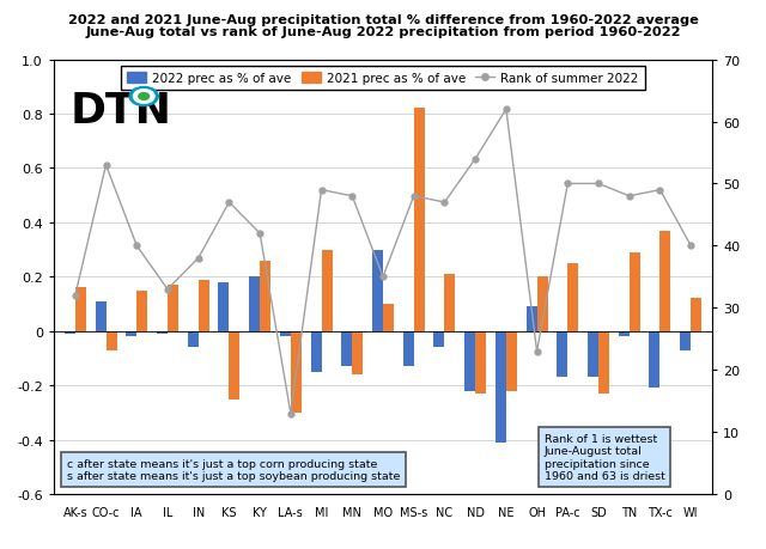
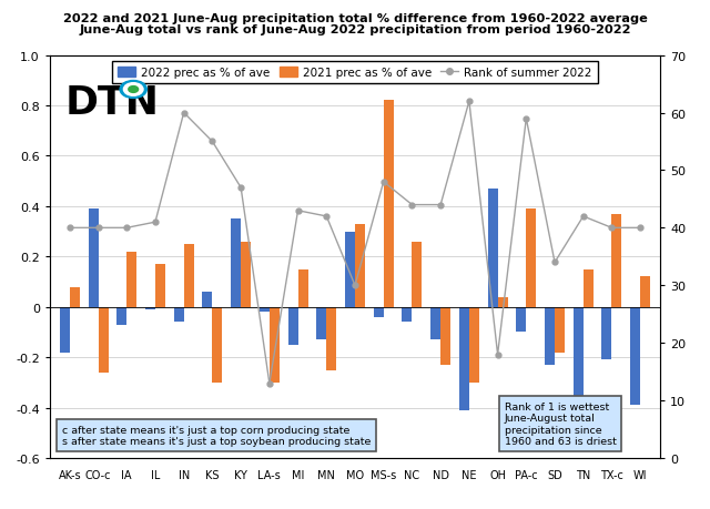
2022 prec as % of ave/AK-s: -0.01 -> -0.18
Rank of summer 2022/AK-s: 32 -> 40
2021 prec as % of ave/AK-s: 0.16 -> 0.08
2022 prec as % of ave/CO-c: 0.11 -> 0.39
Rank of summer 2022/CO-c: 53 -> 40
2021 prec as % of ave/CO-c: -0.07 -> -0.26
2022 prec as % of ave/IA: -0.02 -> -0.07
2021 prec as % of ave/IA: 0.15 -> 0.22
Rank of summer 2022/IL: 33 -> 41
Rank of summer 2022/IN: 38 -> 60
2021 prec as % of ave/IN: 0.19 -> 0.25
2022 prec as % of ave/KS: 0.18 -> 0.06
Rank of summer 2022/KS: 47 -> 55
2021 prec as % of ave/KS: -0.25 -> -0.30
2022 prec as % of ave/KY: 0.20 -> 0.35
Rank of summer 2022/KY: 42 -> 47
Rank of summer 2022/MI: 49 -> 43
2021 prec as % of ave/MI: 0.30 -> 0.15
Rank of summer 2022/MN: 48 -> 42
2021 prec as % of ave/MN: -0.16 -> -0.25
Rank of summer 2022/MO: 35 -> 30
2021 prec as % of ave/MO: 0.10 -> 0.33
2022 prec as % of ave/MS-s: -0.13 -> -0.04
Rank of summer 2022/NC: 47 -> 44
2021 prec as % of ave/NC: 0.21 -> 0.26
2022 prec as % of ave/ND: -0.22 -> -0.13
Rank of summer 2022/ND: 54 -> 44
2021 prec as % of ave/NE: -0.22 -> -0.30
2022 prec as % of ave/OH: 0.09 -> 0.47
Rank of summer 2022/OH: 23 -> 18
2021 prec as % of ave/OH: 0.20 -> 0.04
2022 prec as % of ave/PA-c: -0.17 -> -0.10
Rank of summer 2022/PA-c: 50 -> 59
2021 prec as % of ave/PA-c: 0.25 -> 0.39
2022 prec as % of ave/SD: -0.17 -> -0.23
Rank of summer 2022/SD: 50 -> 34
2021 prec as % of ave/SD: -0.23 -> -0.18
2022 prec as % of ave/TN: -0.02 -> -0.36
Rank of summer 2022/TN: 48 -> 42
2021 prec as % of ave/TN: 0.29 -> 0.15
Rank of summer 2022/TX-c: 49 -> 40
2022 prec as % of ave/WI: -0.07 -> -0.39
